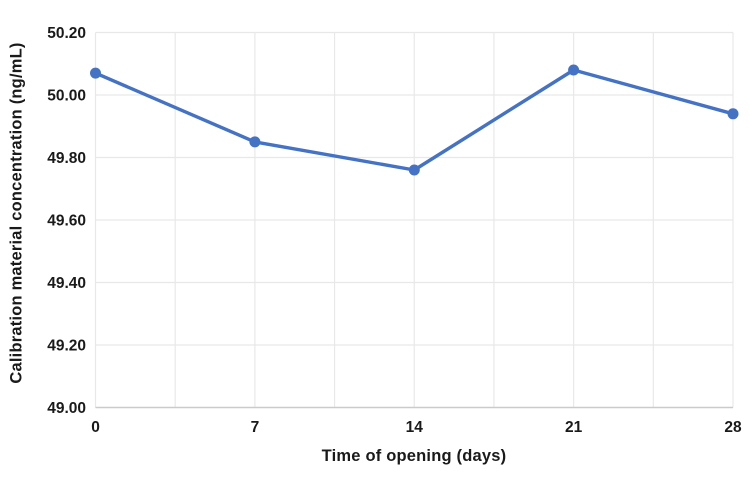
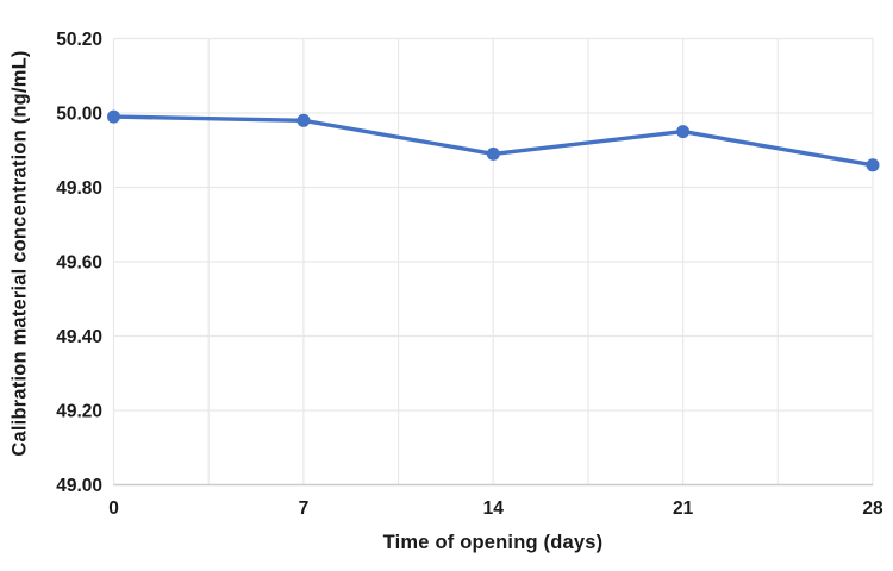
0: 50.07 -> 49.99
7: 49.85 -> 49.98
14: 49.76 -> 49.89
21: 50.08 -> 49.95
28: 49.94 -> 49.86
